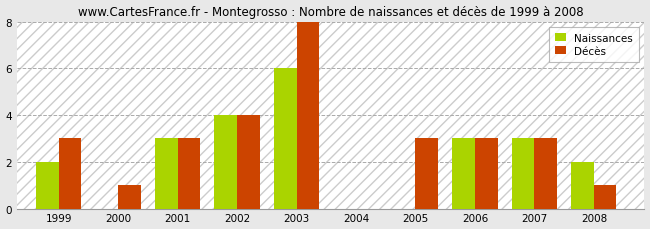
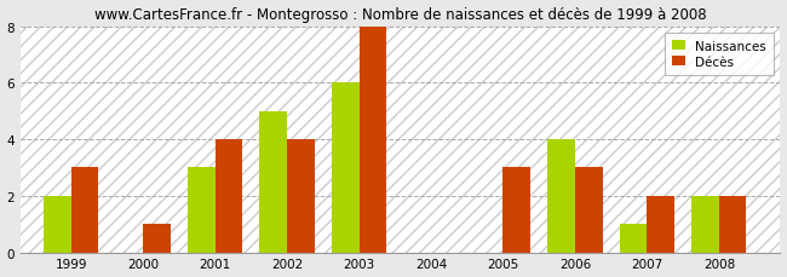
Décès/2001: 3 -> 4
Naissances/2002: 4 -> 5
Naissances/2006: 3 -> 4
Naissances/2007: 3 -> 1
Décès/2007: 3 -> 2
Décès/2008: 1 -> 2
